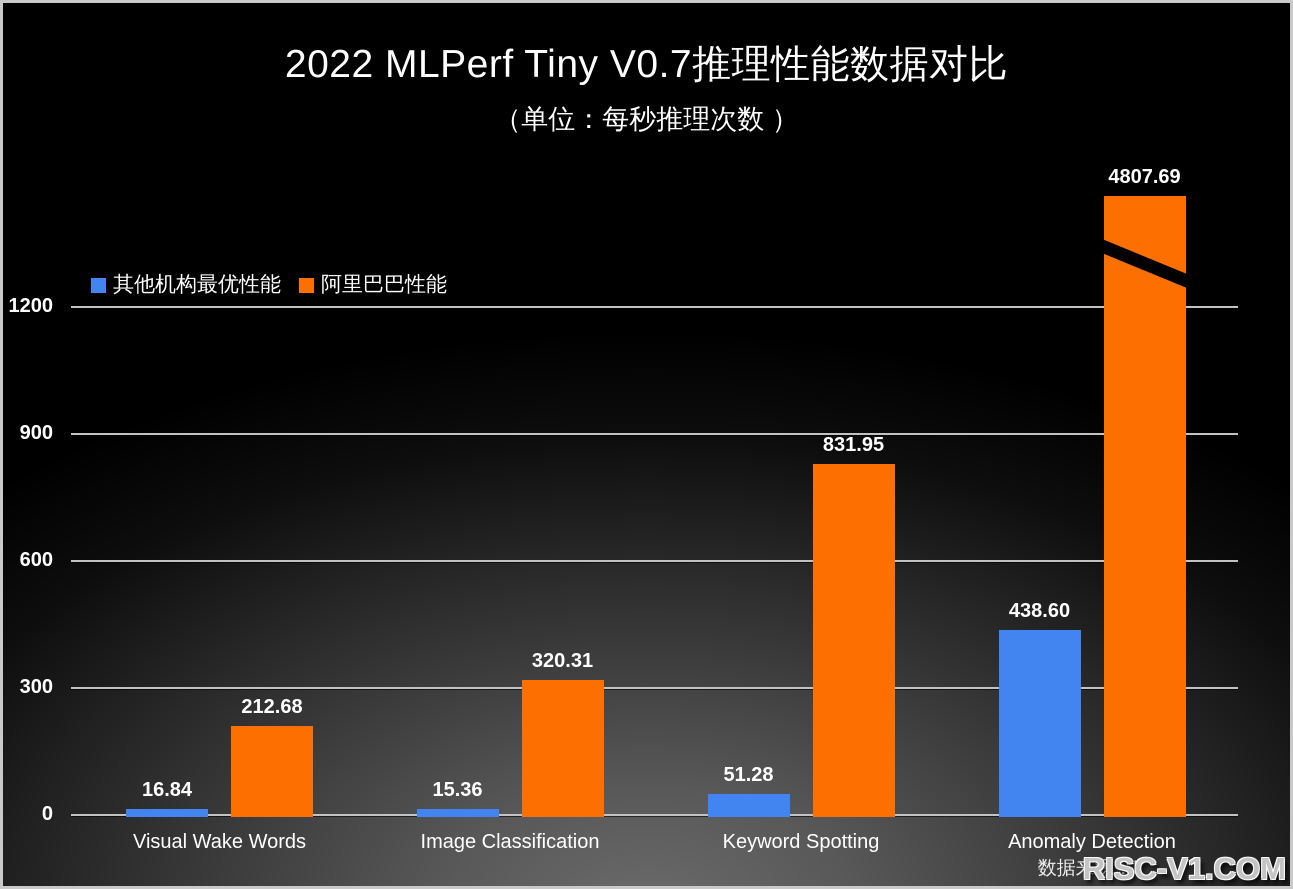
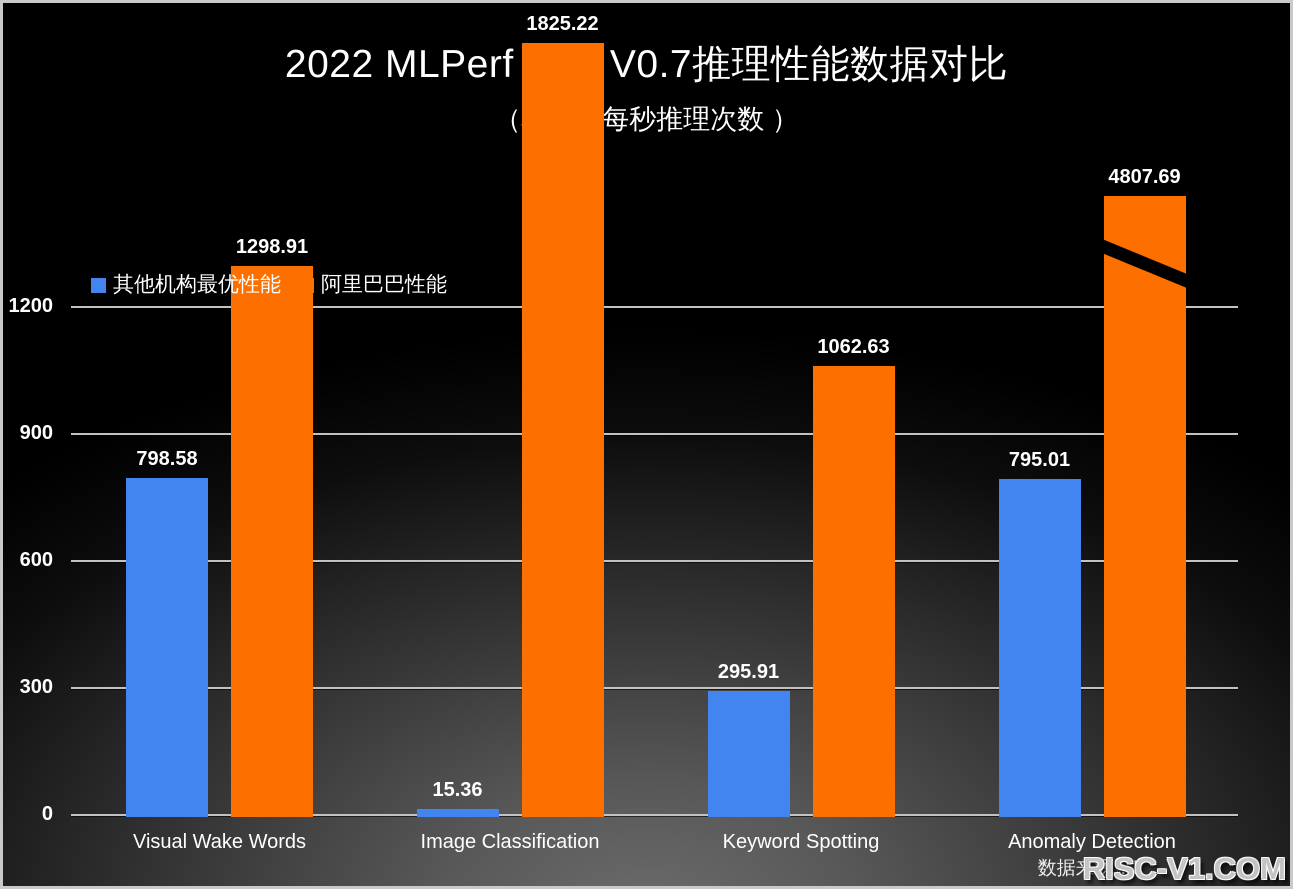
其他机构最优性能/Visual Wake Words: 16.84 -> 798.58
阿里巴巴性能/Visual Wake Words: 212.68 -> 1298.91
阿里巴巴性能/Image Classification: 320.31 -> 1825.22
其他机构最优性能/Keyword Spotting: 51.28 -> 295.91
阿里巴巴性能/Keyword Spotting: 831.95 -> 1062.63
其他机构最优性能/Anomaly Detection: 438.60 -> 795.01
